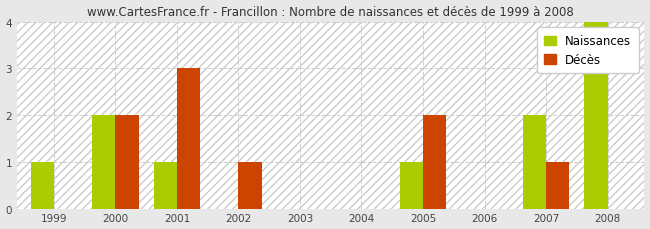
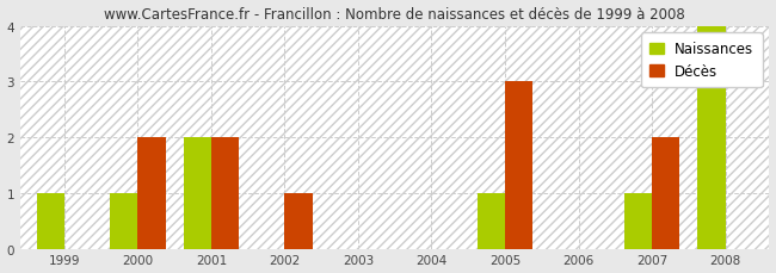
Naissances/2000: 2 -> 1
Naissances/2001: 1 -> 2
Décès/2001: 3 -> 2
Décès/2005: 2 -> 3
Naissances/2007: 2 -> 1
Décès/2007: 1 -> 2
